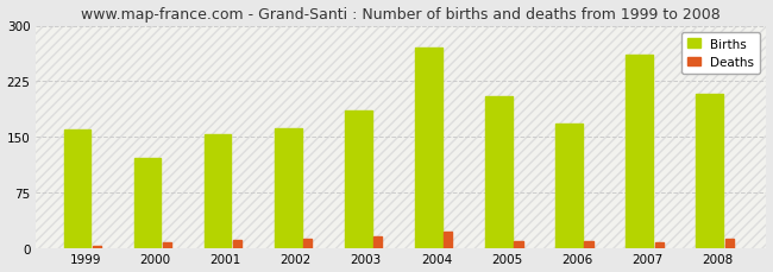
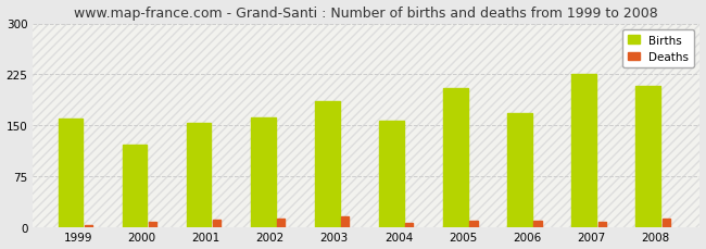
Births/2004: 270 -> 157
Deaths/2004: 22 -> 5
Births/2007: 260 -> 225
